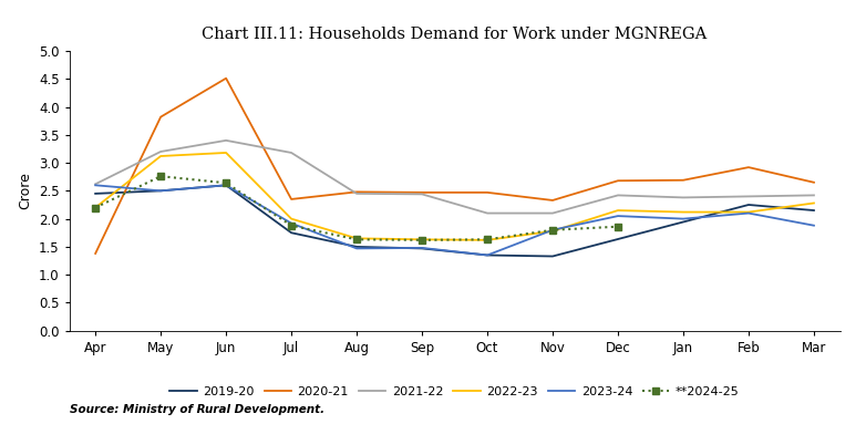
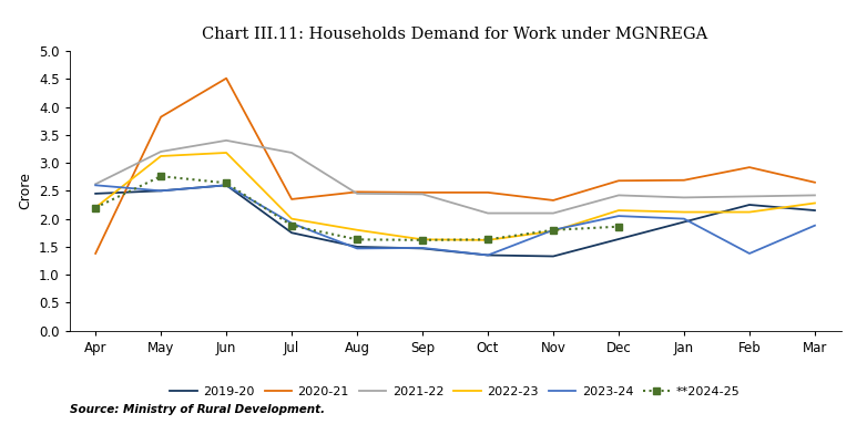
2022-23/Aug: 1.65 -> 1.80
2023-24/Feb: 2.10 -> 1.38
